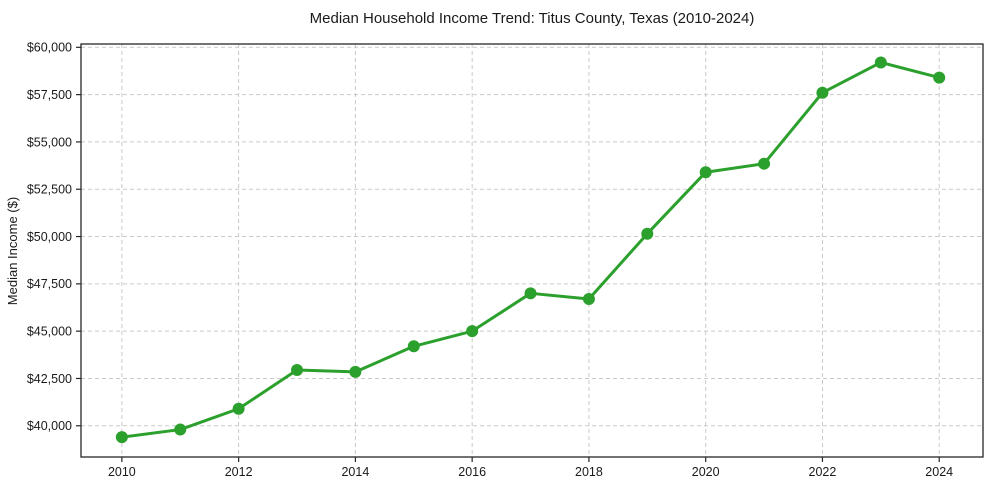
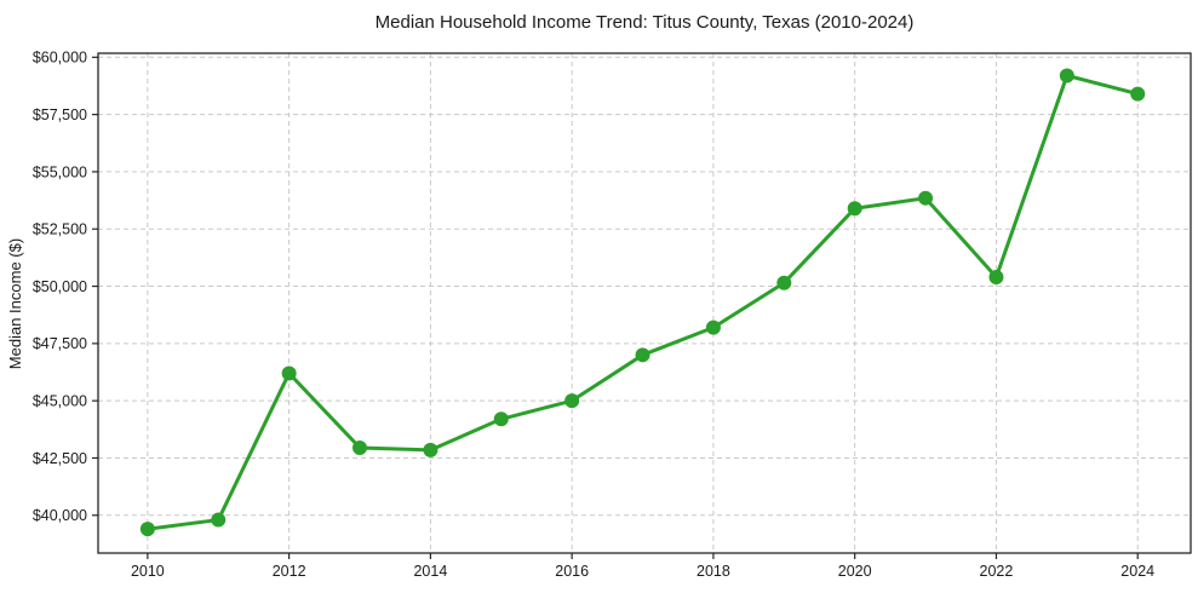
2012: $40900 -> $46200
2018: $46700 -> $48200
2022: $57600 -> $50400
